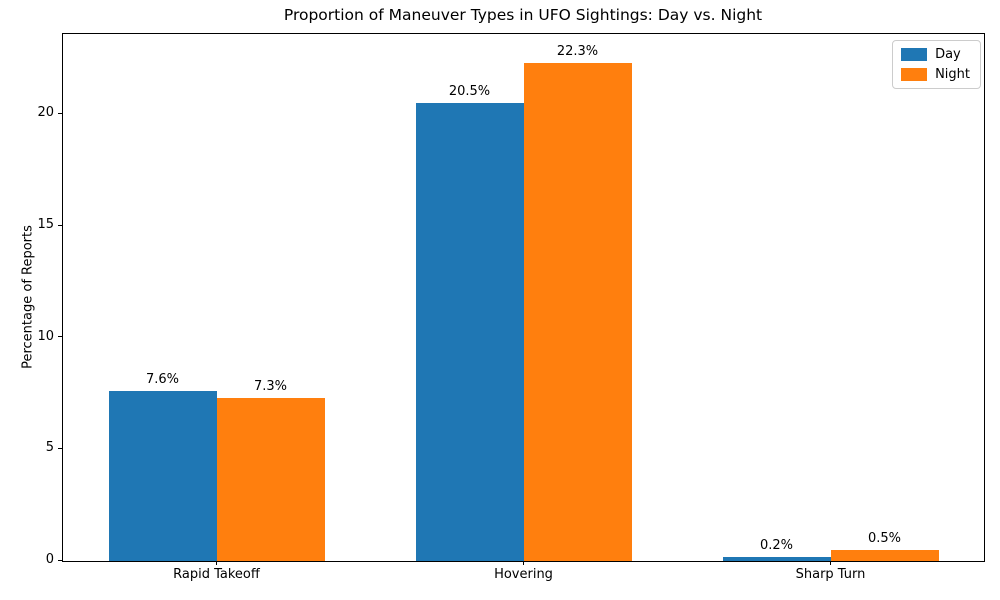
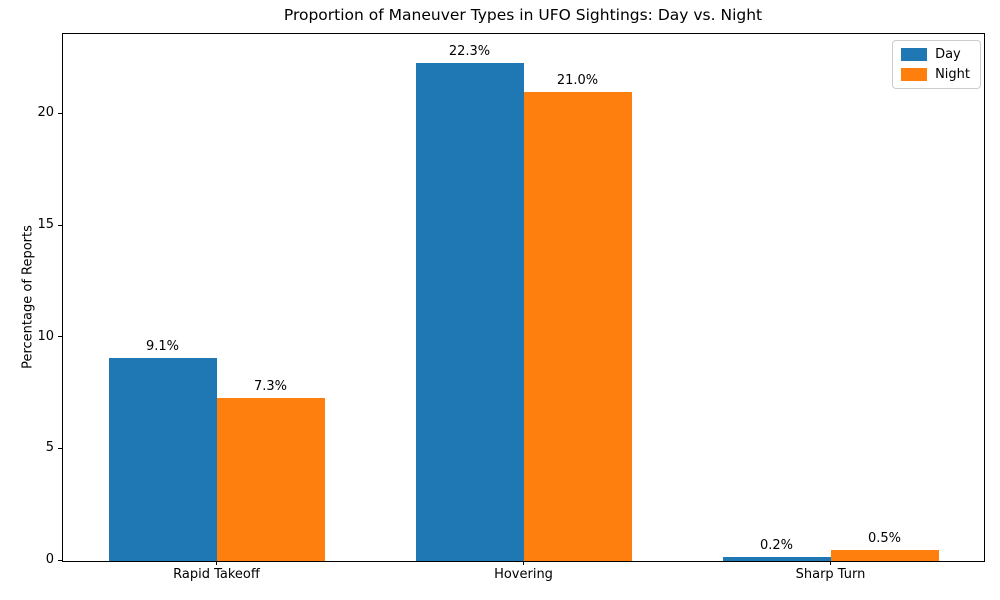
Day/Rapid Takeoff: 7.6% -> 9.1%
Day/Hovering: 20.5% -> 22.3%
Night/Hovering: 22.3% -> 21.0%
